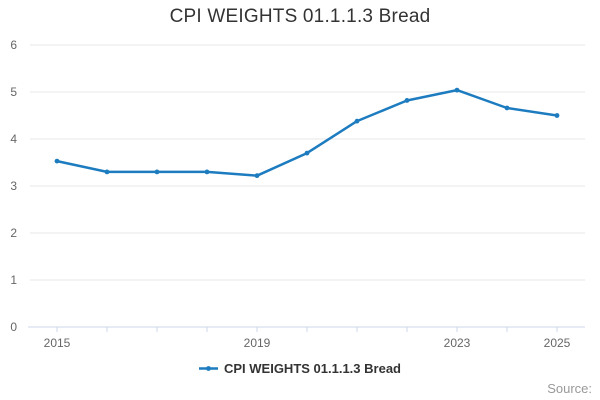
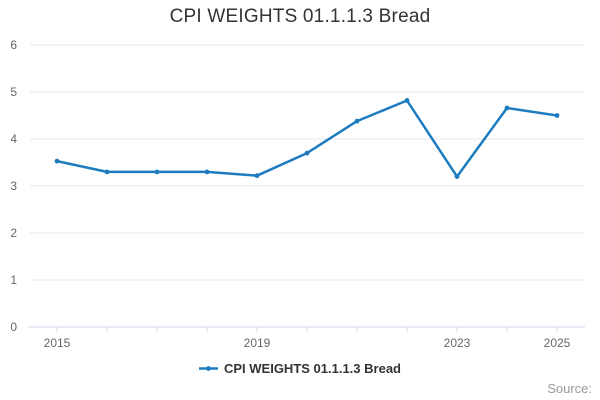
2023: 5.0 -> 3.2
